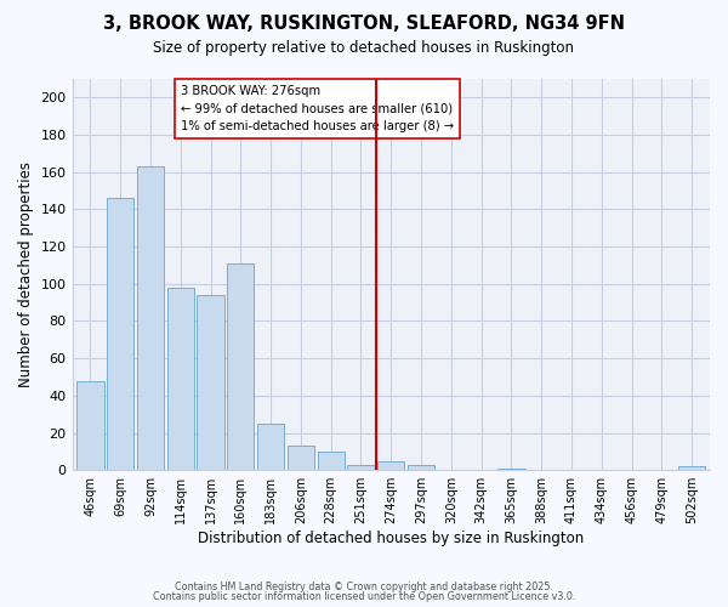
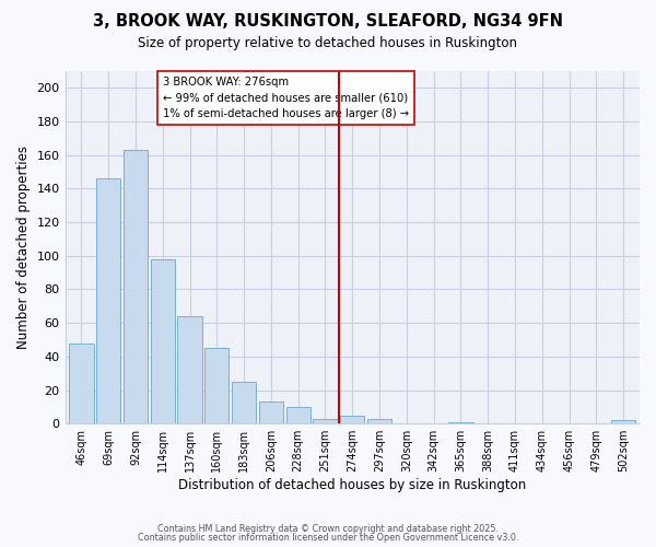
137sqm: 94 -> 64
160sqm: 111 -> 45
